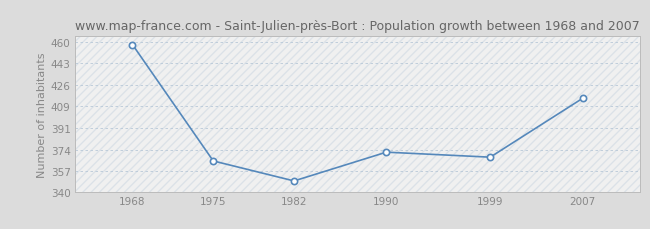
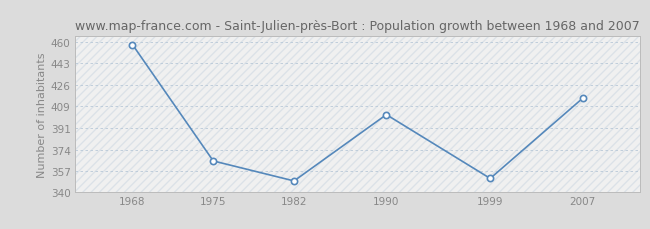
1990: 372 -> 402
1999: 368 -> 351
